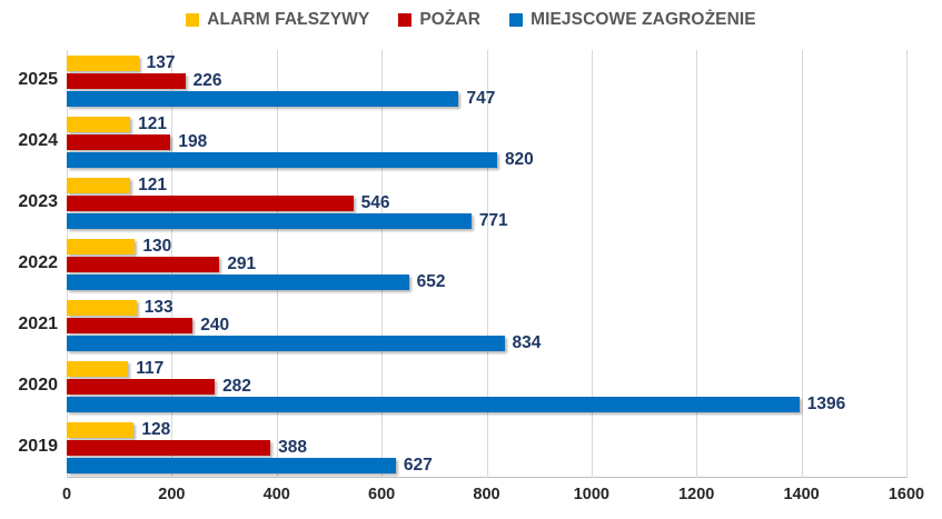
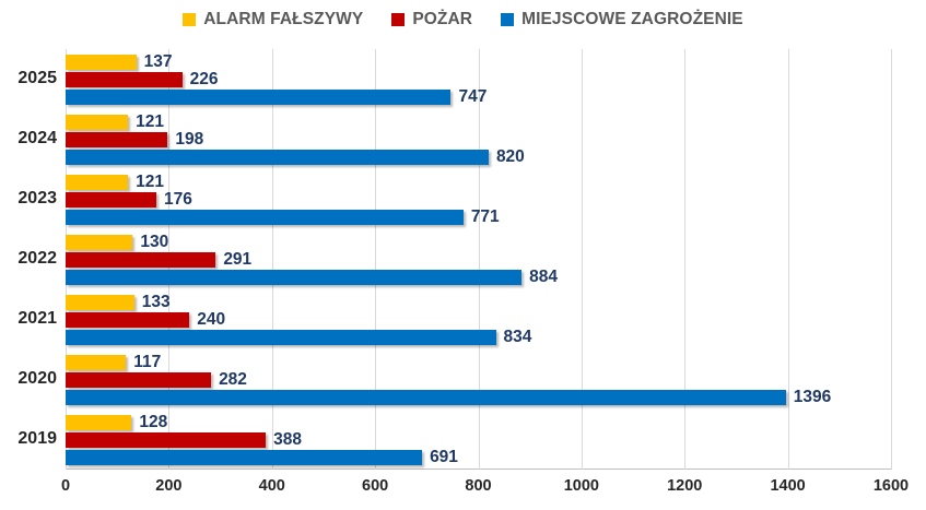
POŻAR/2023: 546 -> 176
MIEJSCOWE ZAGROŻENIE/2022: 652 -> 884
MIEJSCOWE ZAGROŻENIE/2019: 627 -> 691
